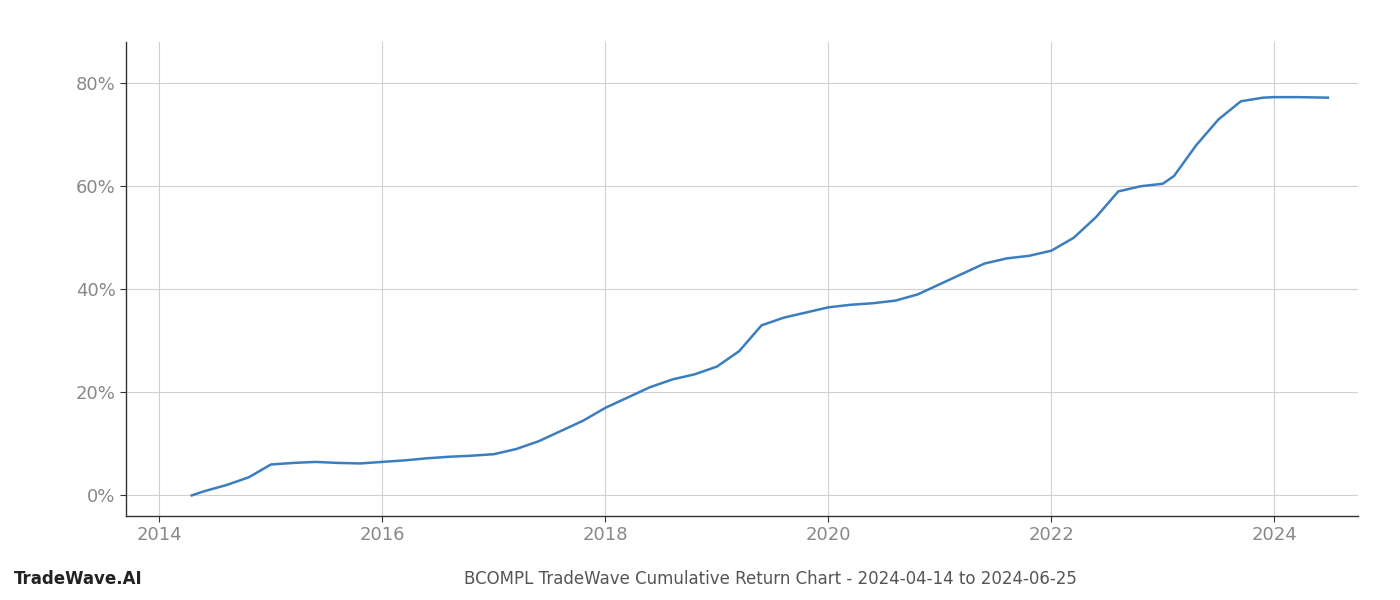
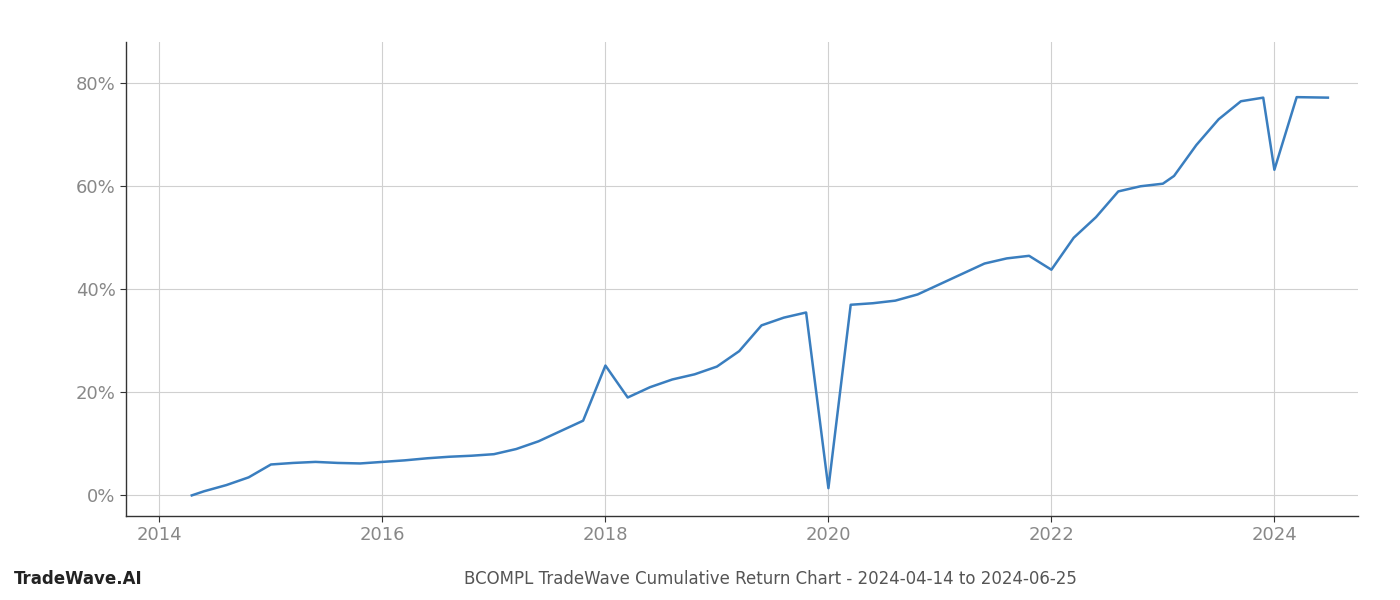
2018: 17.0% -> 25.2%
2020: 36.5% -> 1.4%
2022: 47.5% -> 43.8%
2024: 77.3% -> 63.2%
